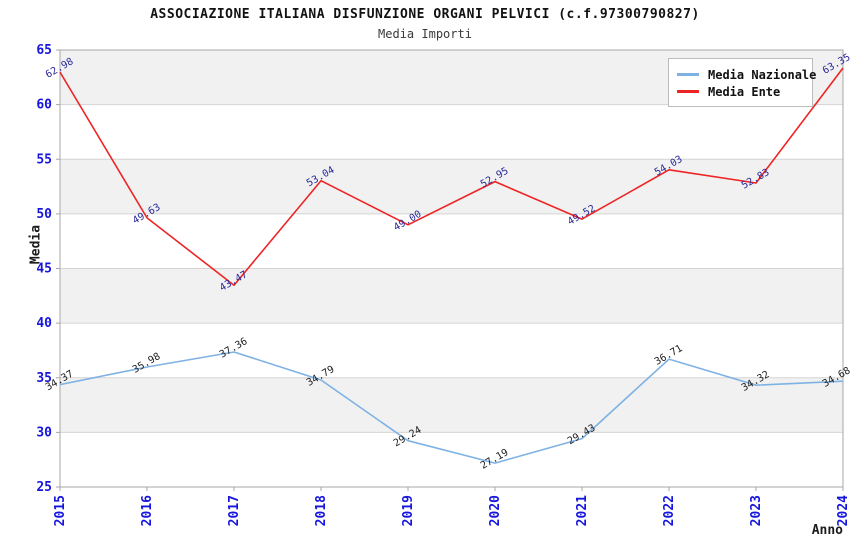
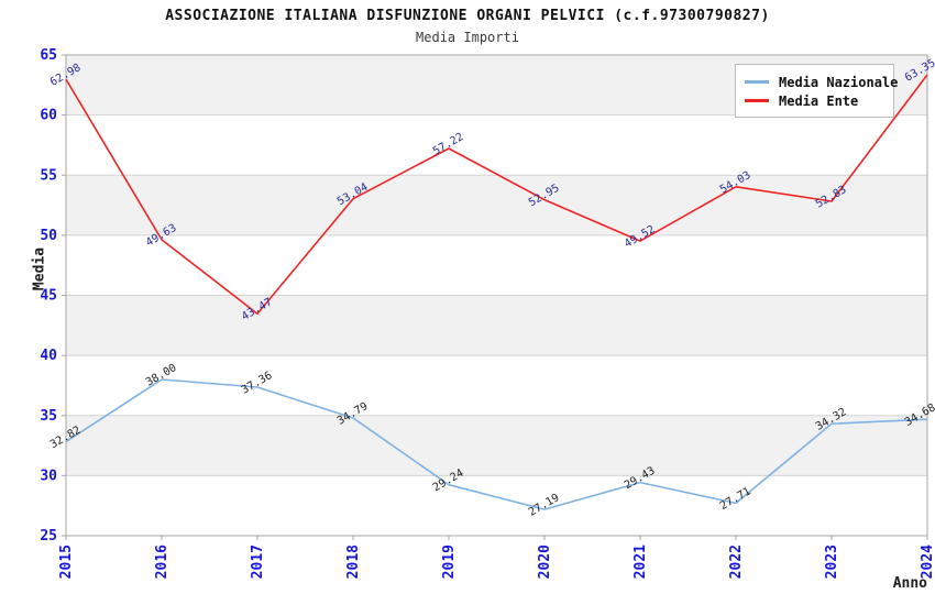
Media Nazionale/2015: 34.37 -> 32.82
Media Nazionale/2016: 35.98 -> 38.00
Media Ente/2019: 49.00 -> 57.22
Media Nazionale/2022: 36.71 -> 27.71
